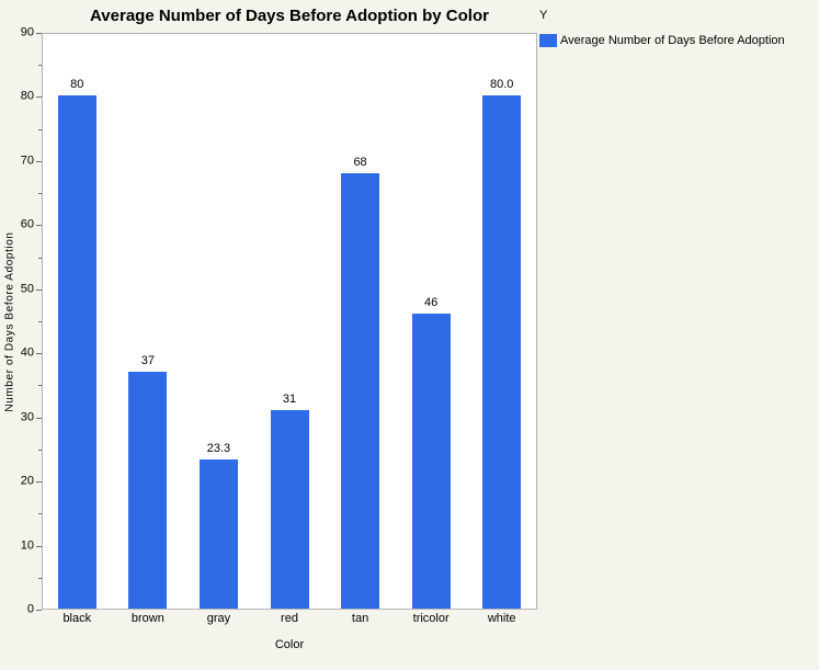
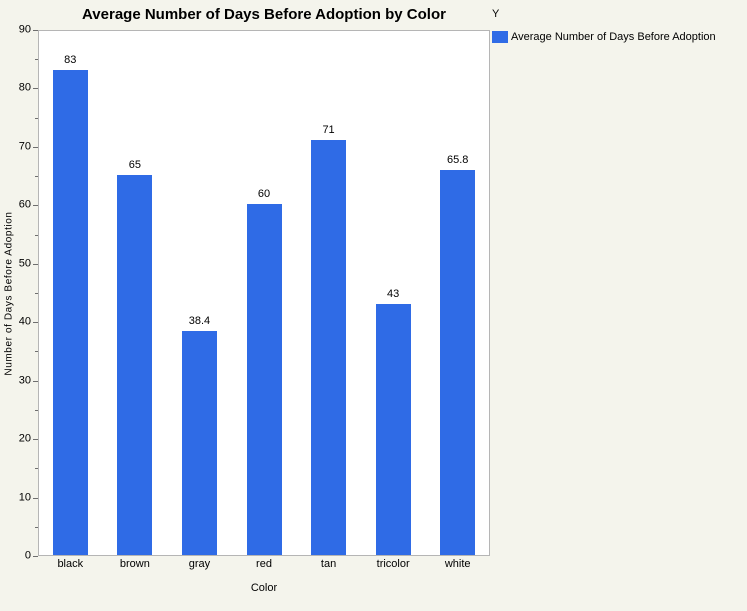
black: 80 -> 83
brown: 37 -> 65
gray: 23.3 -> 38.4
red: 31 -> 60
tan: 68 -> 71
tricolor: 46 -> 43
white: 80.0 -> 65.8
